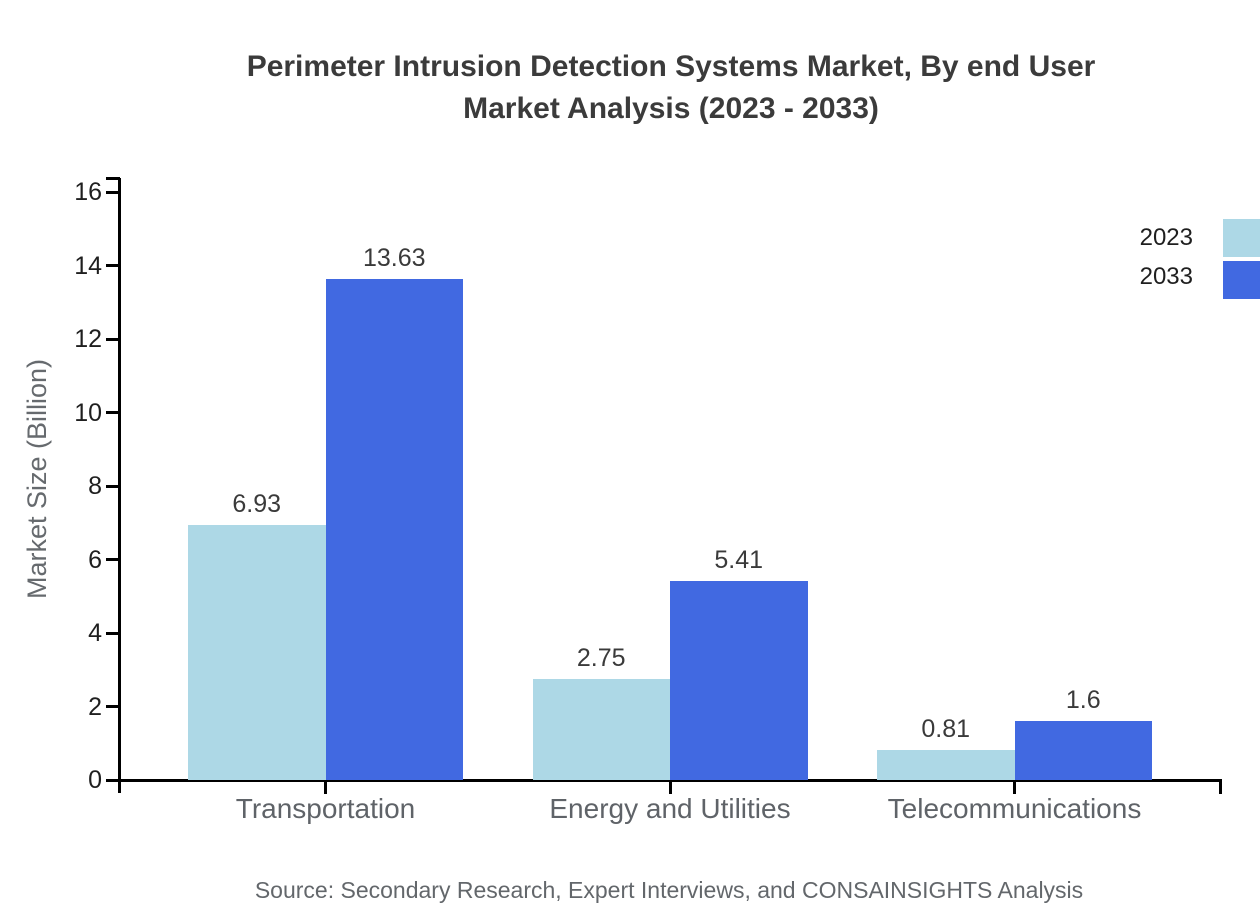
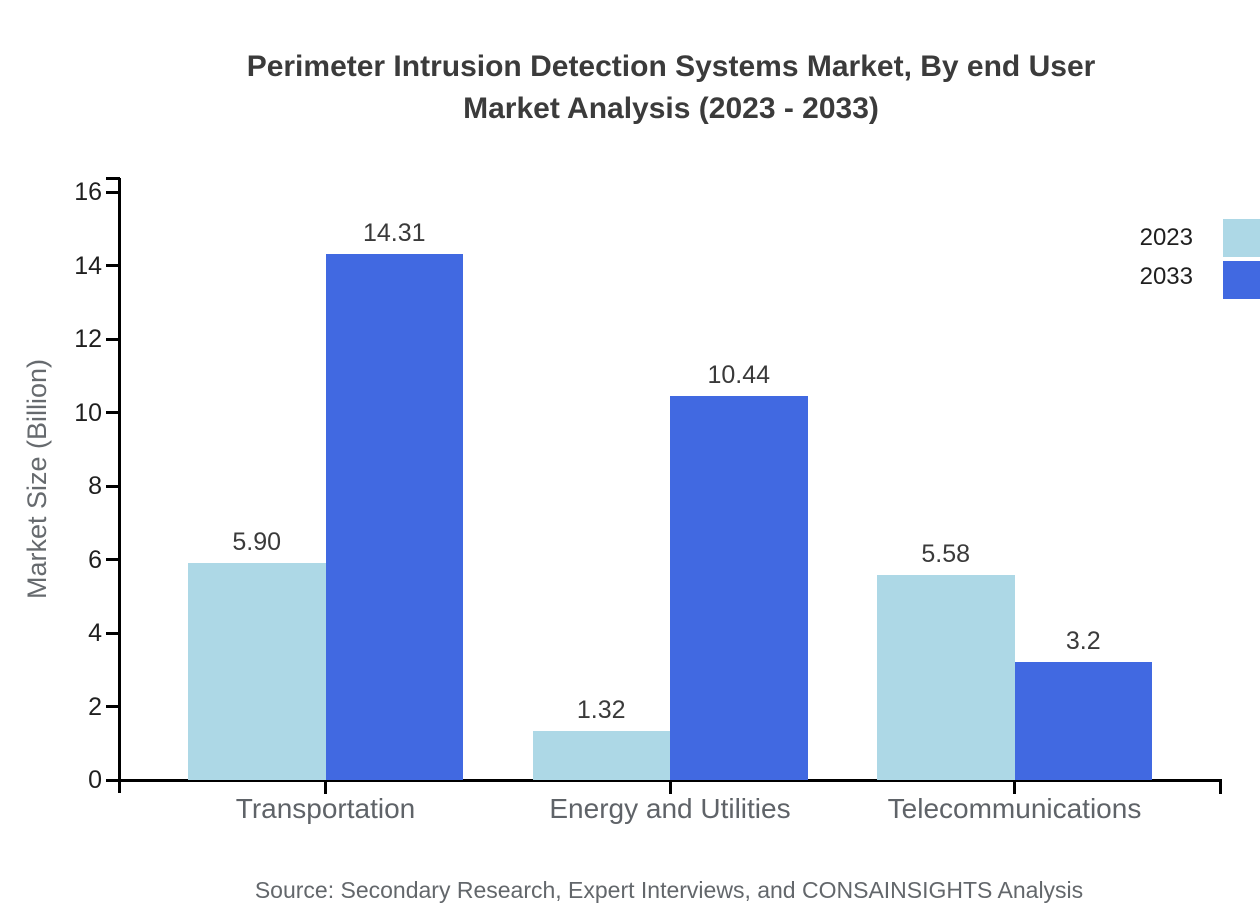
2023/Transportation: 6.93 -> 5.90
2033/Transportation: 13.63 -> 14.31
2023/Energy and Utilities: 2.75 -> 1.32
2033/Energy and Utilities: 5.41 -> 10.44
2023/Telecommunications: 0.81 -> 5.58
2033/Telecommunications: 1.6 -> 3.2
